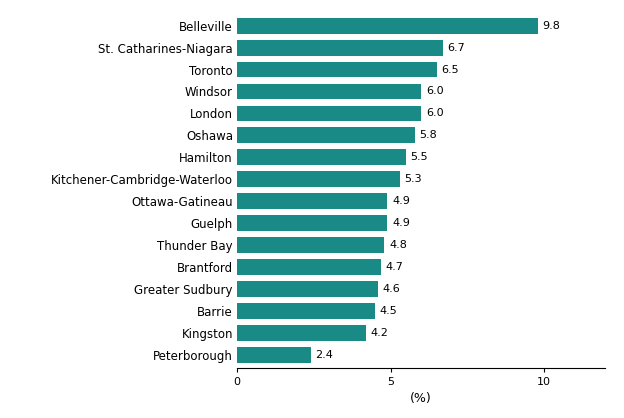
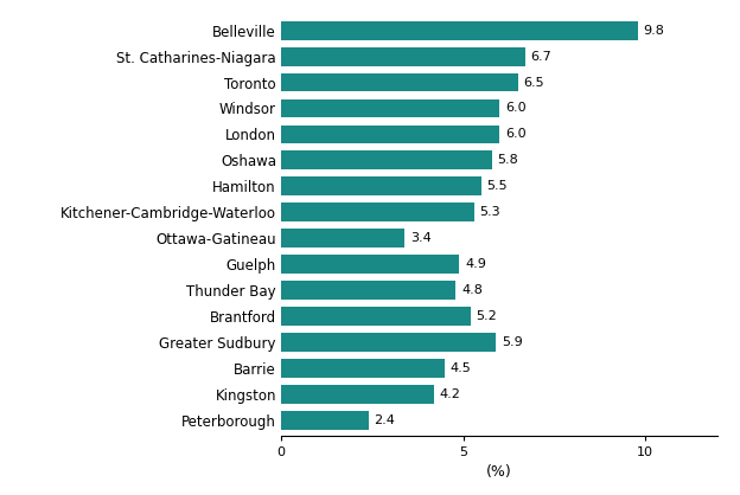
Ottawa-Gatineau: 4.9 -> 3.4
Brantford: 4.7 -> 5.2
Greater Sudbury: 4.6 -> 5.9
